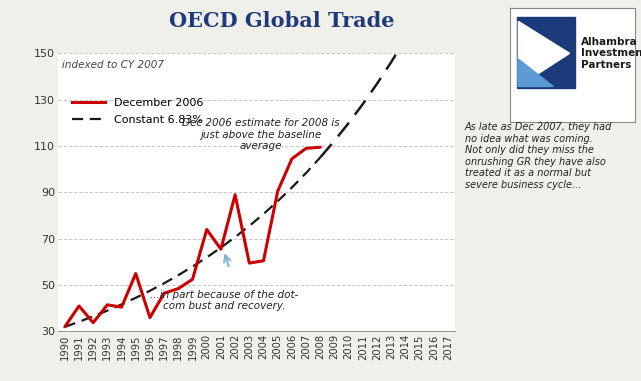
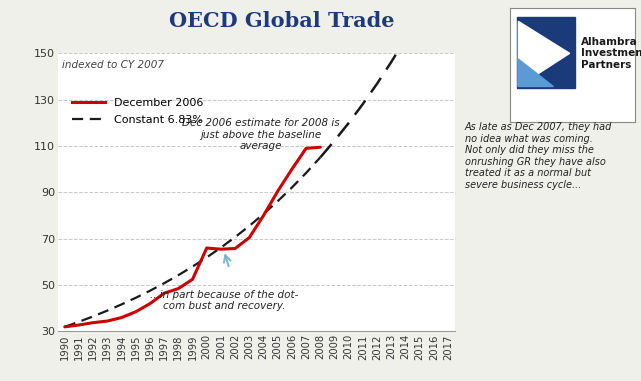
December 2006/1991: 41.0 -> 32.8
December 2006/1993: 41.5 -> 34.5
December 2006/1994: 40.5 -> 36.0
December 2006/1995: 55.0 -> 38.5
December 2006/1996: 36.0 -> 42.0
December 2006/2000: 74.0 -> 66.0
December 2006/2002: 89.0 -> 65.8
December 2006/2003: 59.5 -> 70.5
December 2006/2004: 60.5 -> 80.0
December 2006/2006: 104.5 -> 100.0
